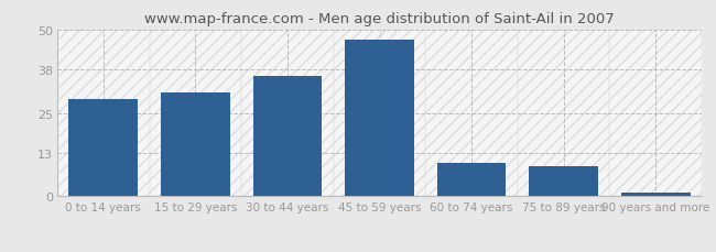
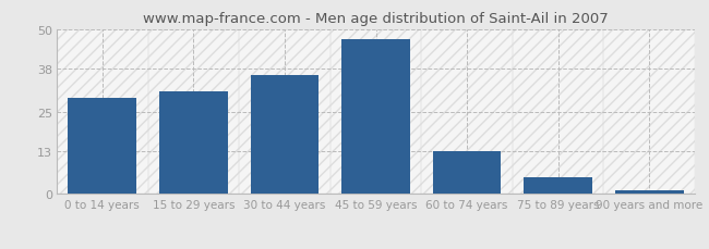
60 to 74 years: 10 -> 13
75 to 89 years: 9 -> 5
